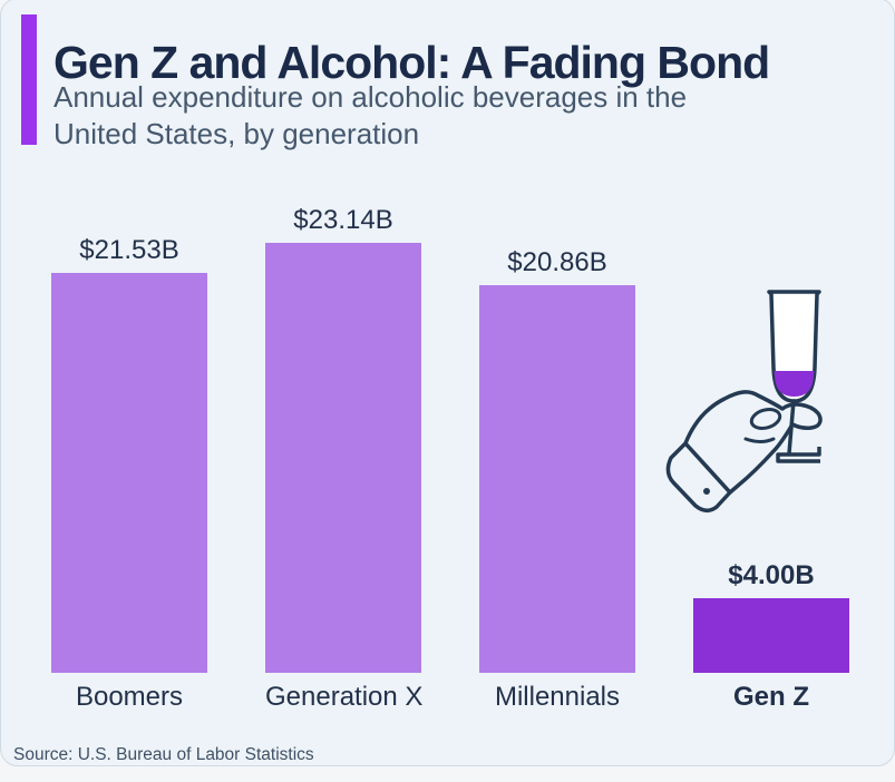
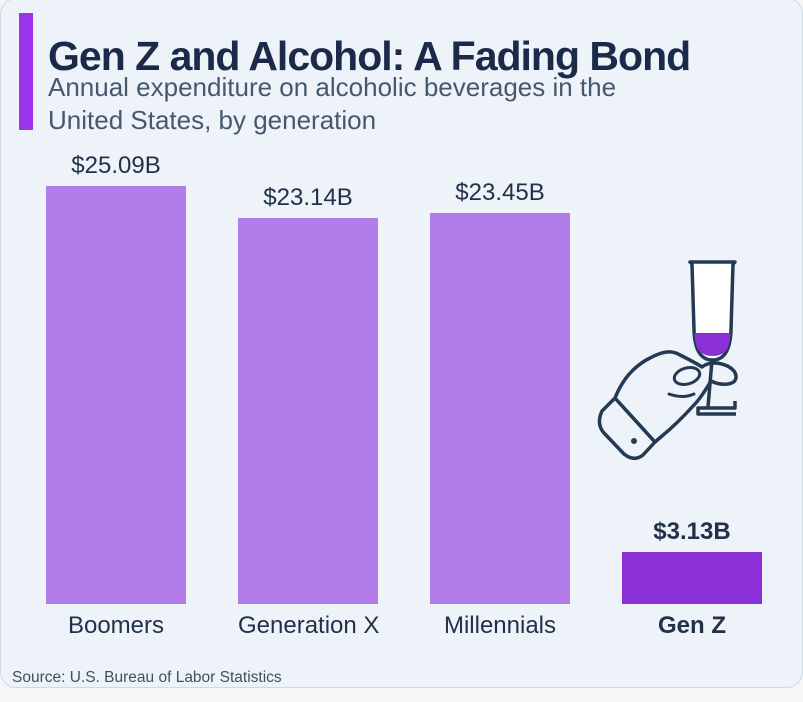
Boomers: $21.53B -> $25.09B
Millennials: $20.86B -> $23.45B
Gen Z: $4.00B -> $3.13B
